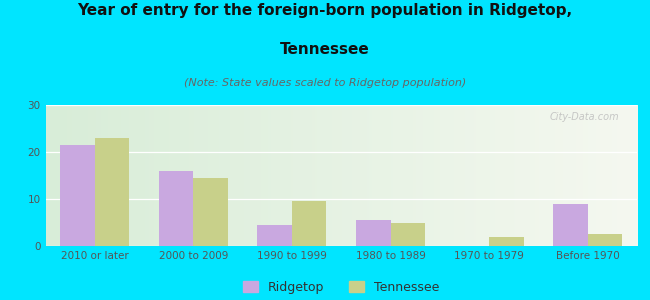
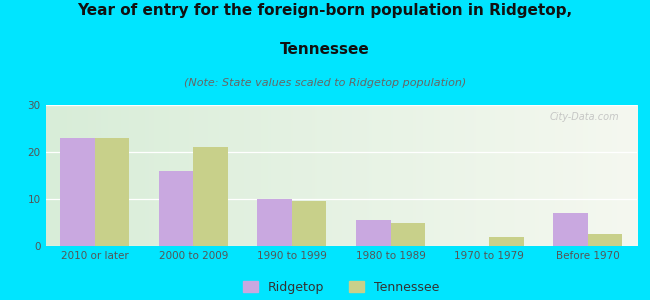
Ridgetop/2010 or later: 21.5 -> 23.0
Tennessee/2000 to 2009: 14.5 -> 21.0
Ridgetop/1990 to 1999: 4.5 -> 10.0
Ridgetop/Before 1970: 9.0 -> 7.0
